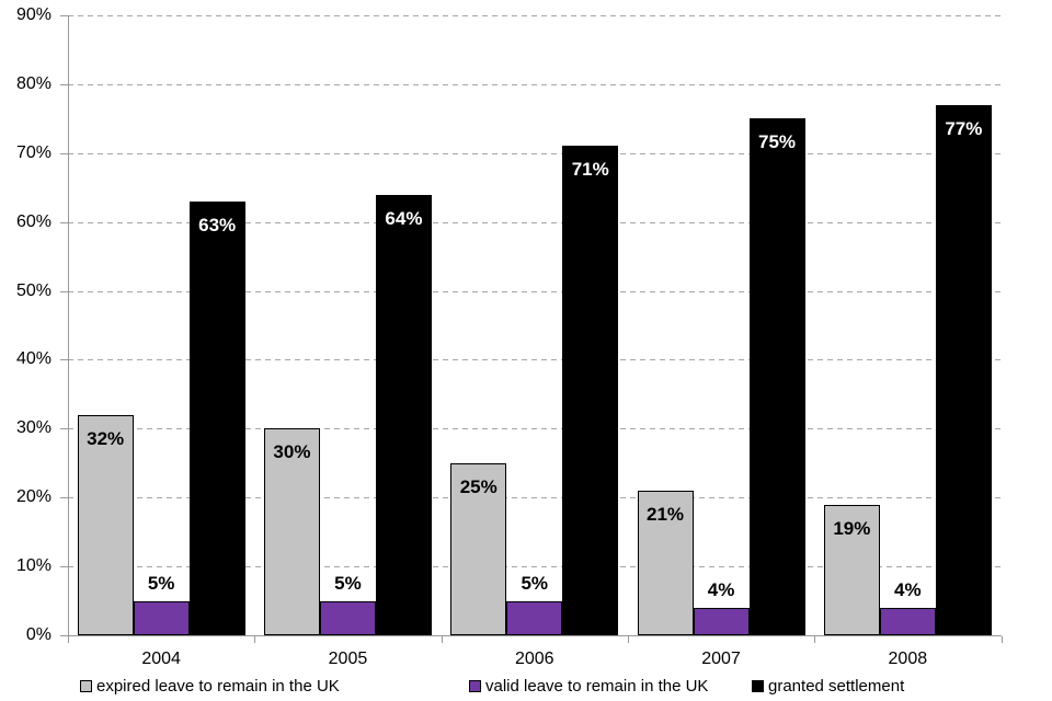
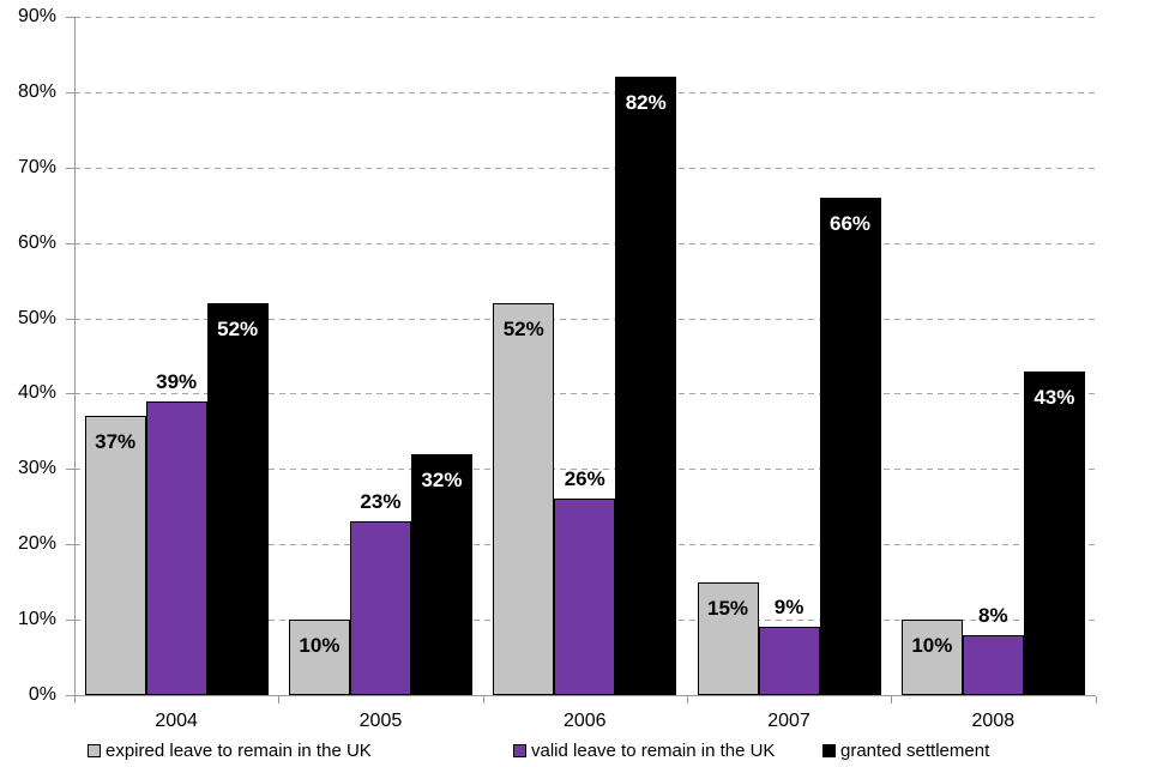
expired leave to remain in the UK/2004: 32% -> 37%
valid leave to remain in the UK/2004: 5% -> 39%
granted settlement/2004: 63% -> 52%
expired leave to remain in the UK/2005: 30% -> 10%
valid leave to remain in the UK/2005: 5% -> 23%
granted settlement/2005: 64% -> 32%
expired leave to remain in the UK/2006: 25% -> 52%
valid leave to remain in the UK/2006: 5% -> 26%
granted settlement/2006: 71% -> 82%
expired leave to remain in the UK/2007: 21% -> 15%
valid leave to remain in the UK/2007: 4% -> 9%
granted settlement/2007: 75% -> 66%
expired leave to remain in the UK/2008: 19% -> 10%
valid leave to remain in the UK/2008: 4% -> 8%
granted settlement/2008: 77% -> 43%
